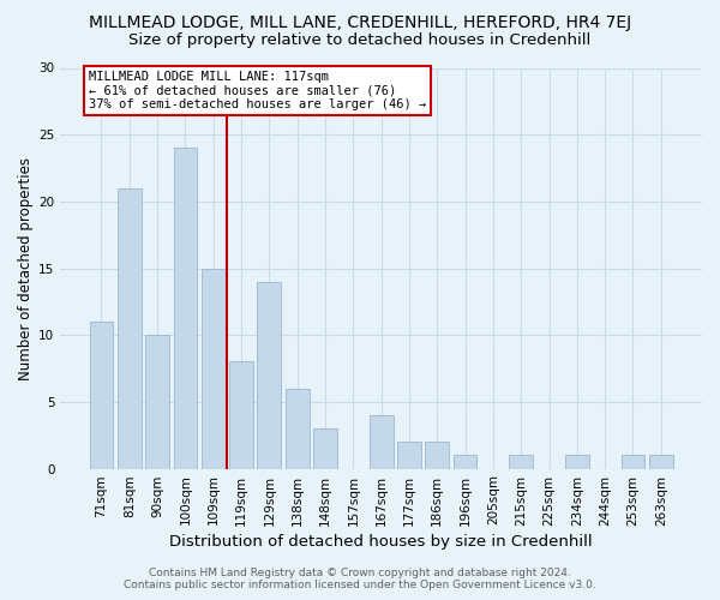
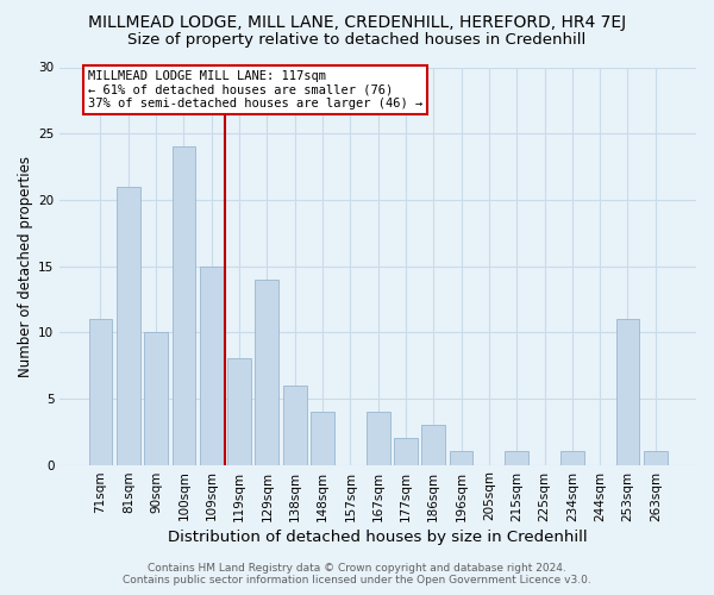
148sqm: 3 -> 4
186sqm: 2 -> 3
253sqm: 1 -> 11
